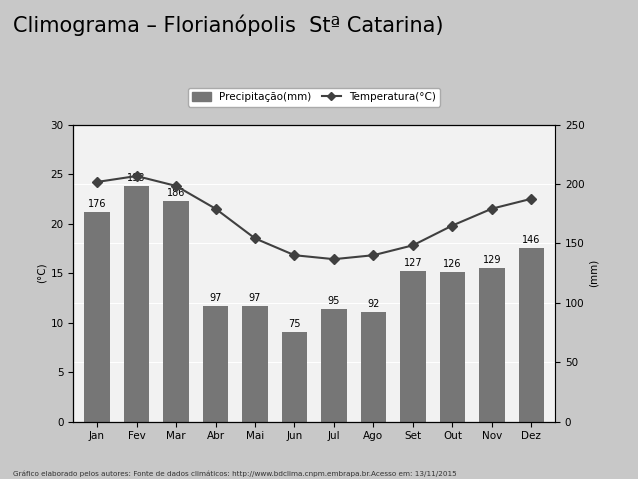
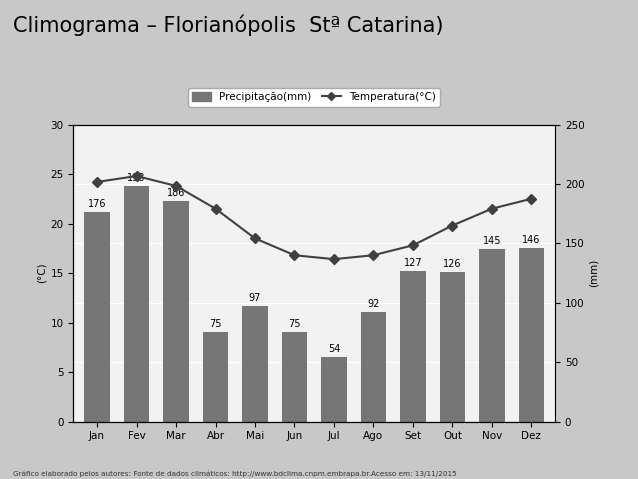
Precipitação(mm)/Abr: 97 -> 75
Precipitação(mm)/Jul: 95 -> 54
Precipitação(mm)/Nov: 129 -> 145
